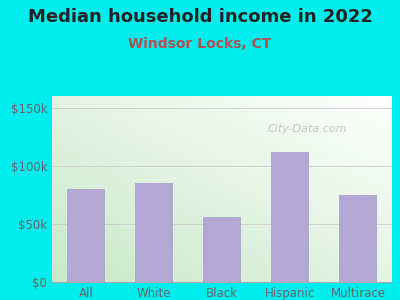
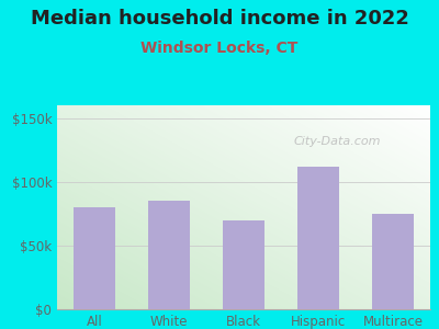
Black: $56k -> $70k
